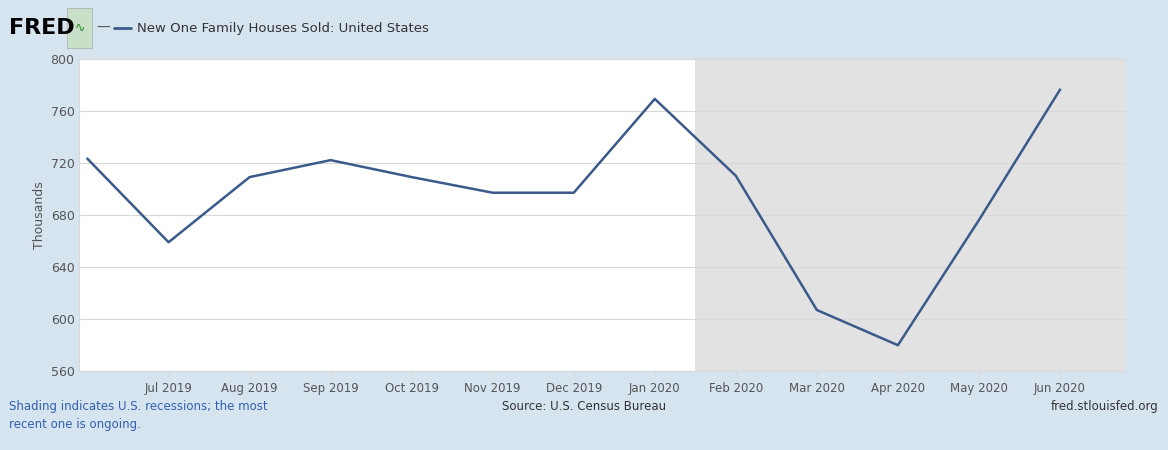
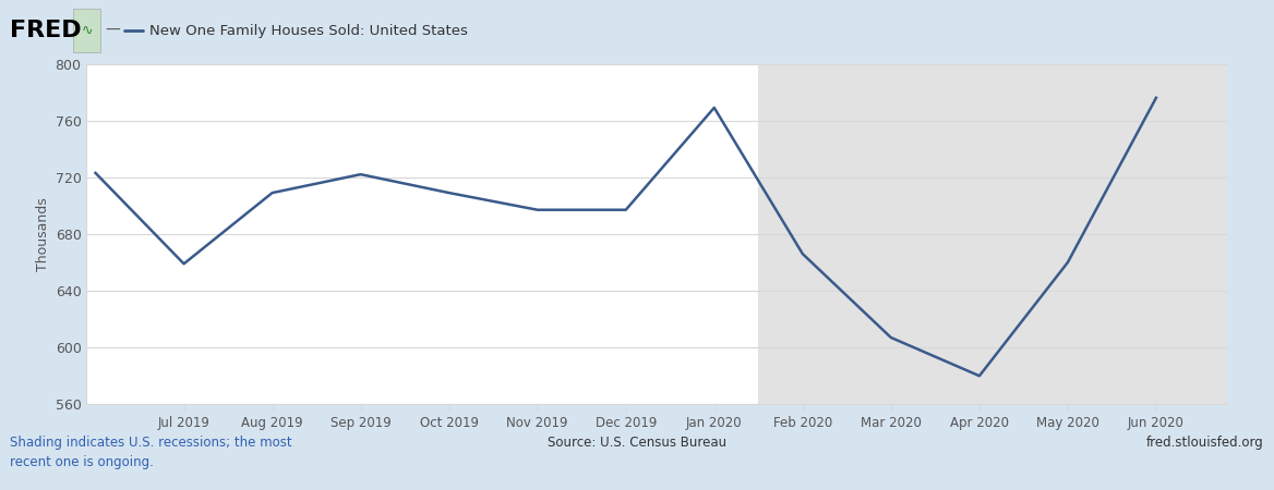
Feb 2020: 710 -> 666
May 2020: 676 -> 660
